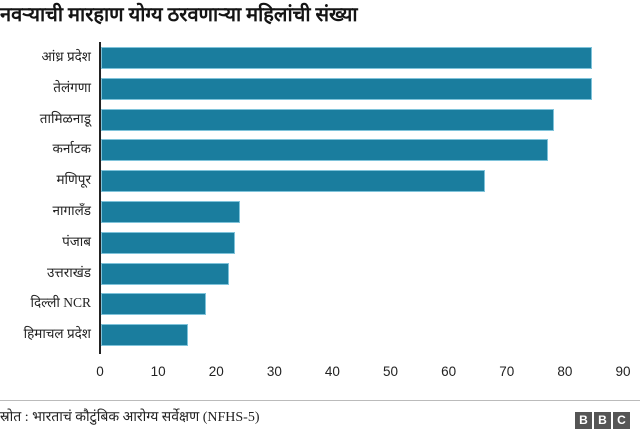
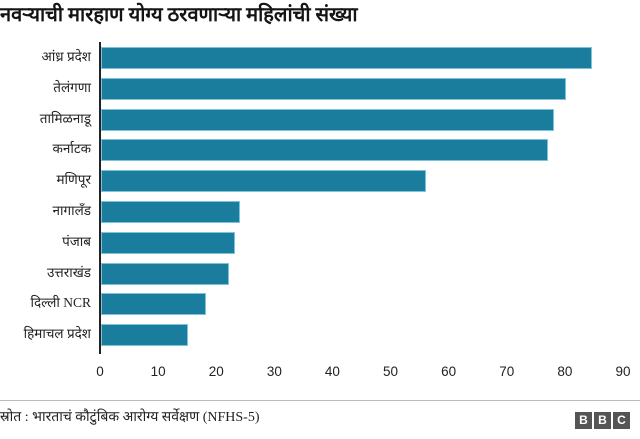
तेलंगणा: 84 -> 80
मणिपूर: 66 -> 56
